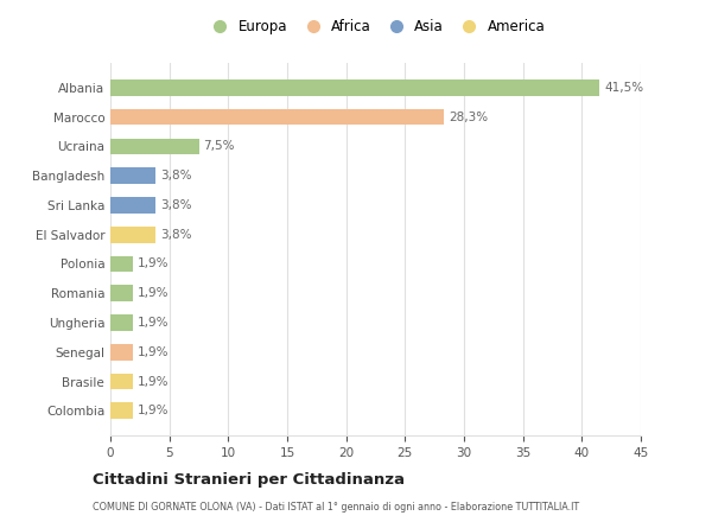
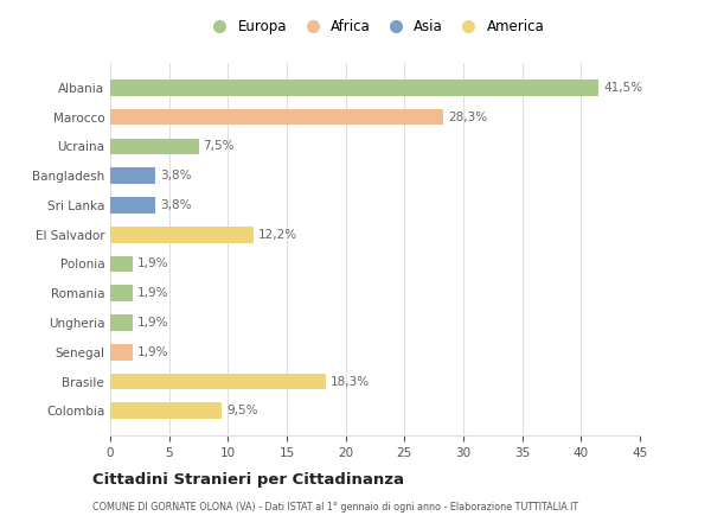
El Salvador: 3,8% -> 12,2%
Brasile: 1,9% -> 18,3%
Colombia: 1,9% -> 9,5%
